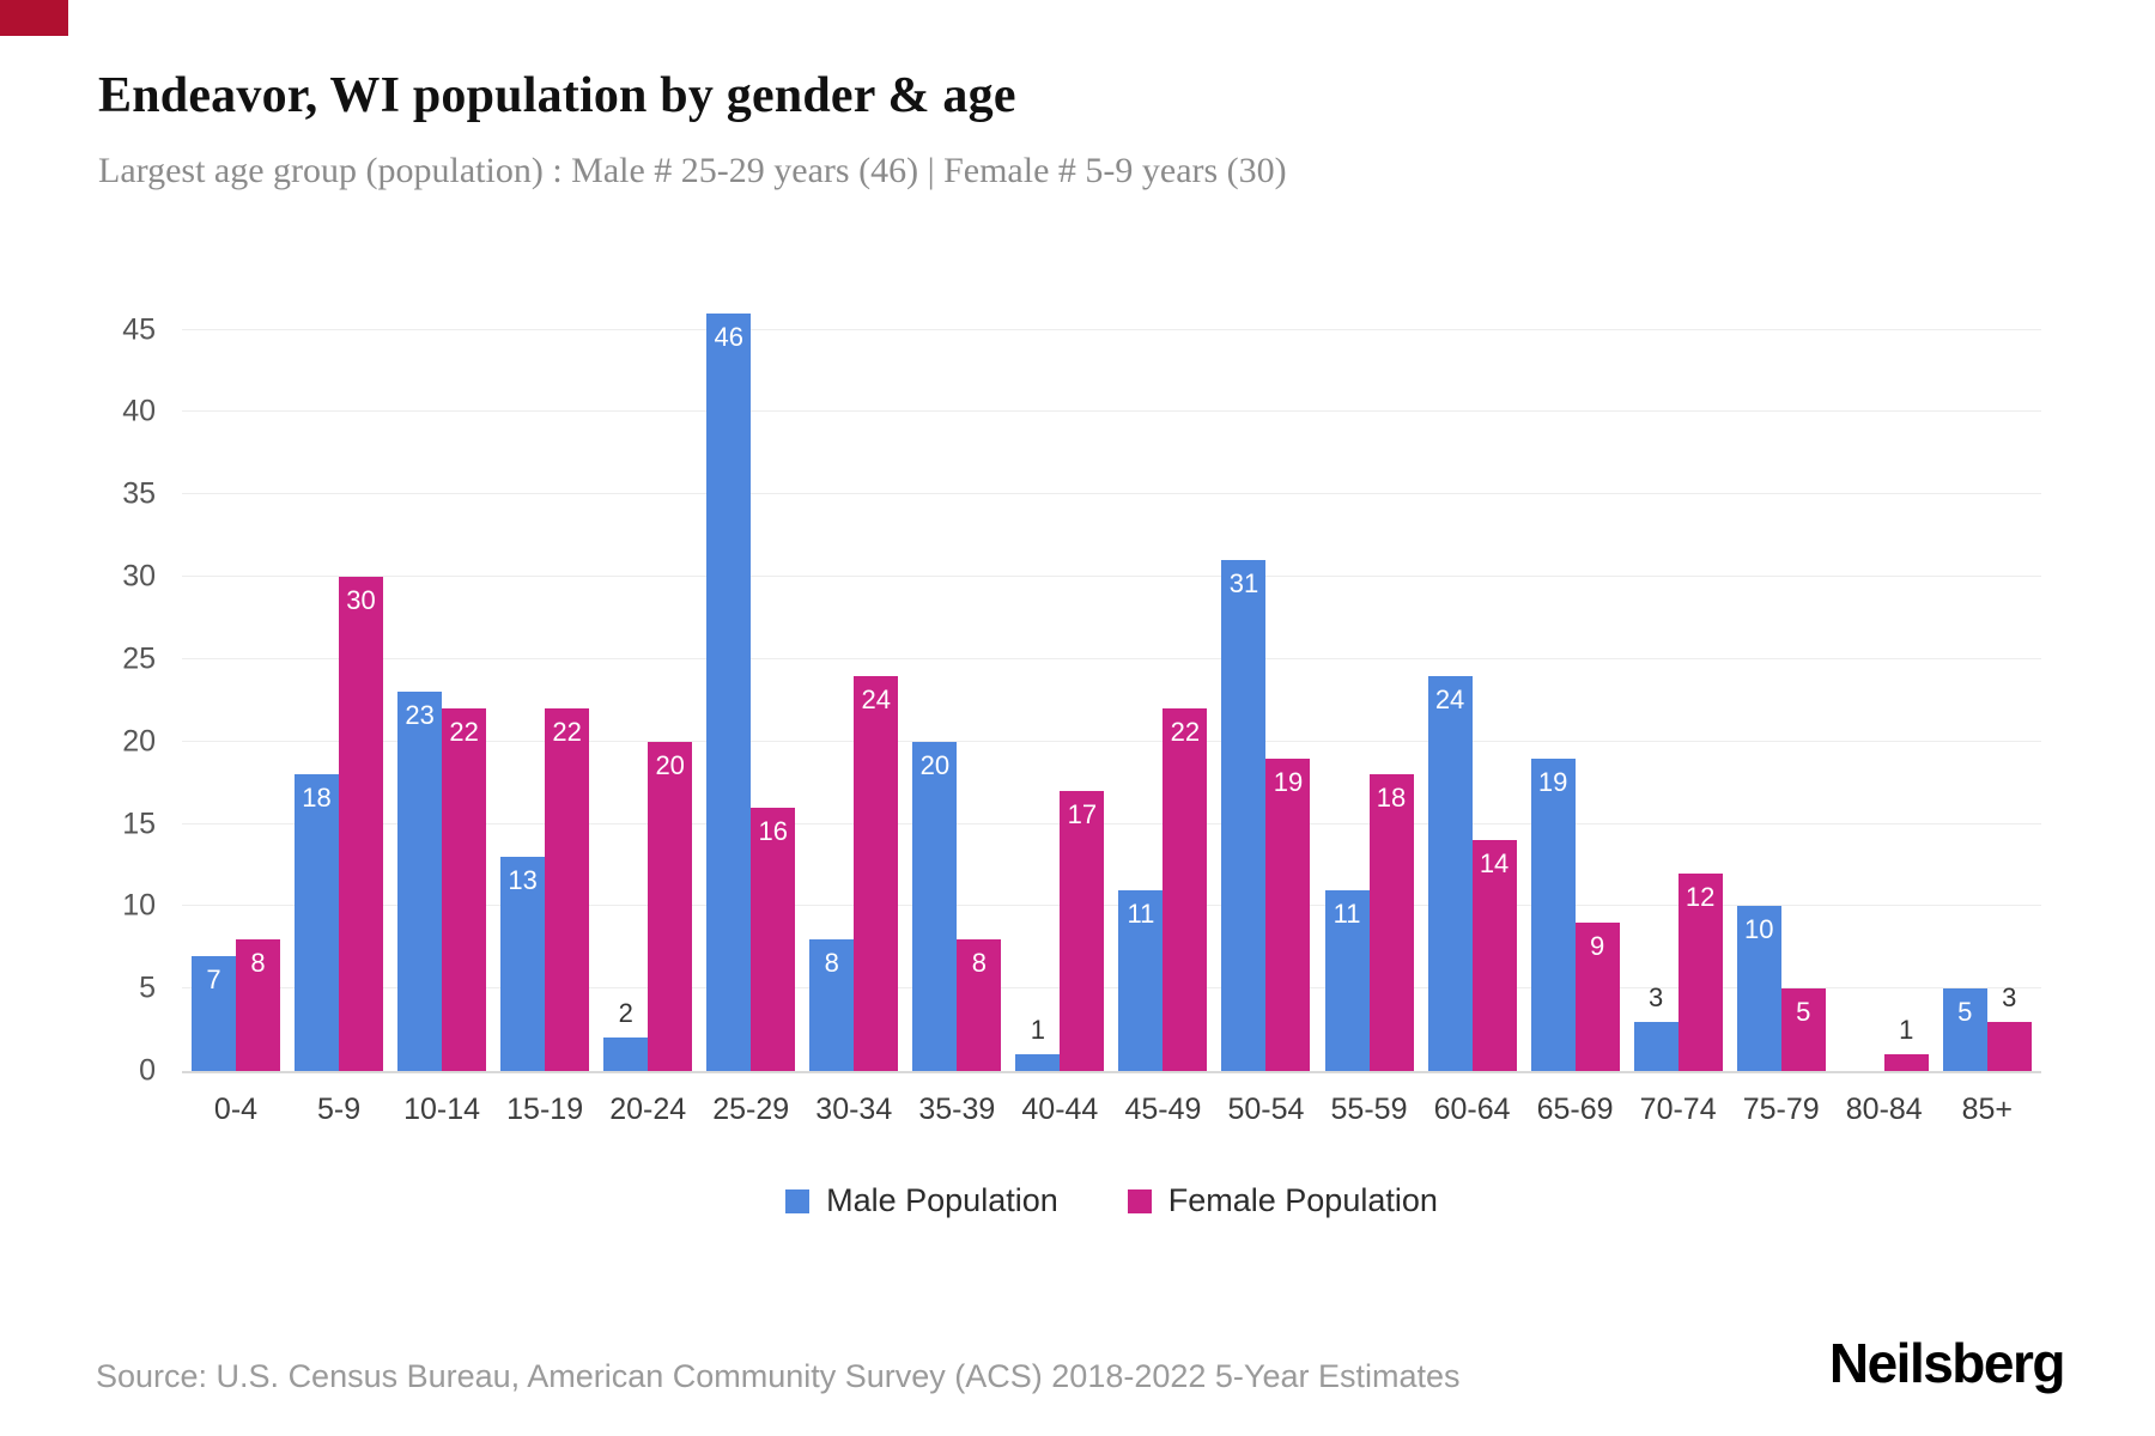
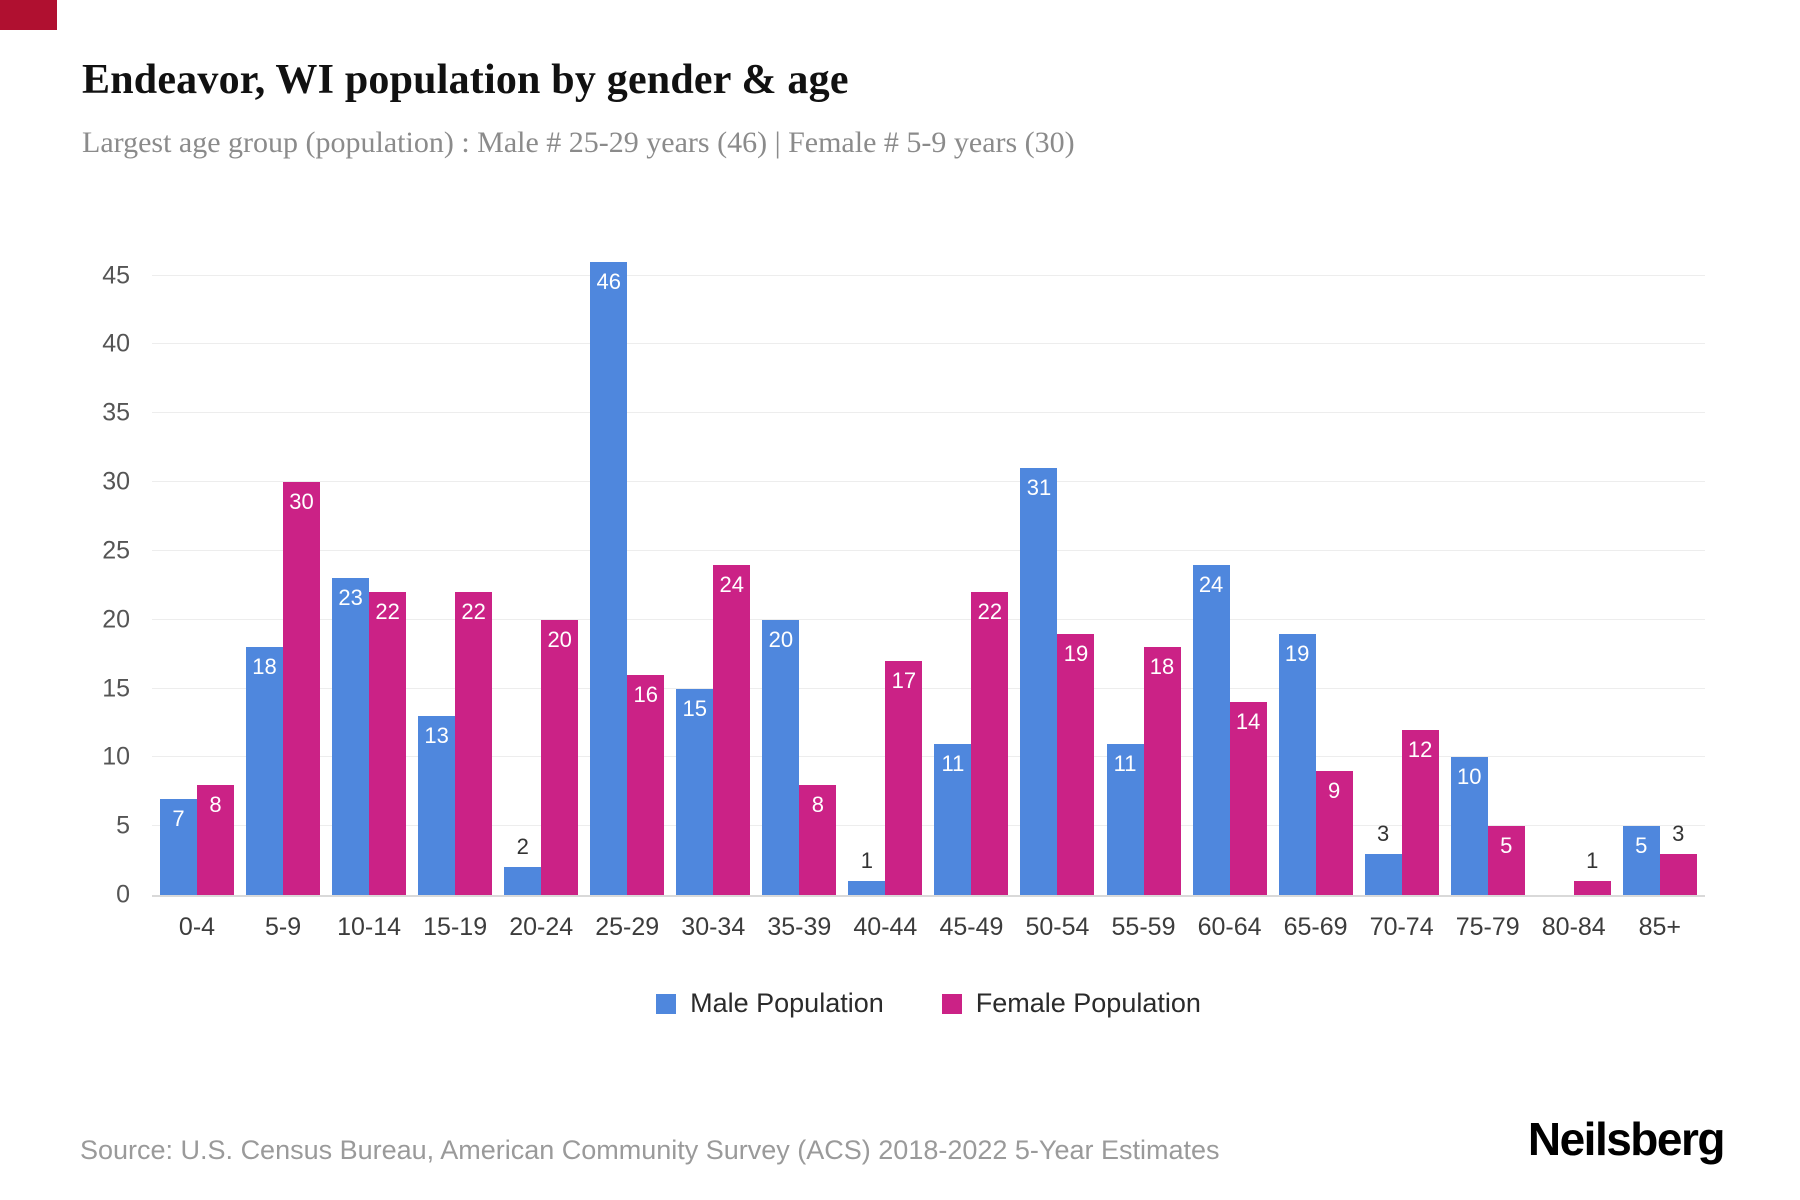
Male Population/30-34: 8 -> 15
